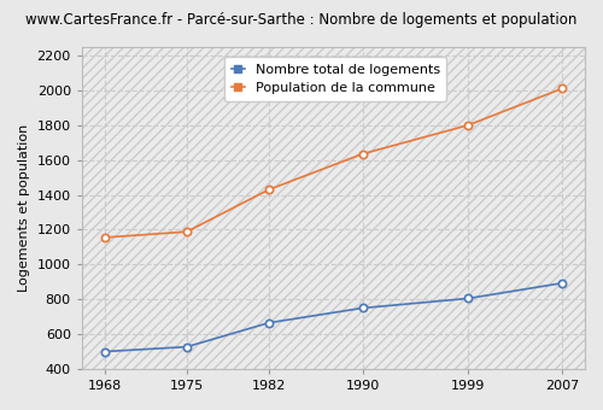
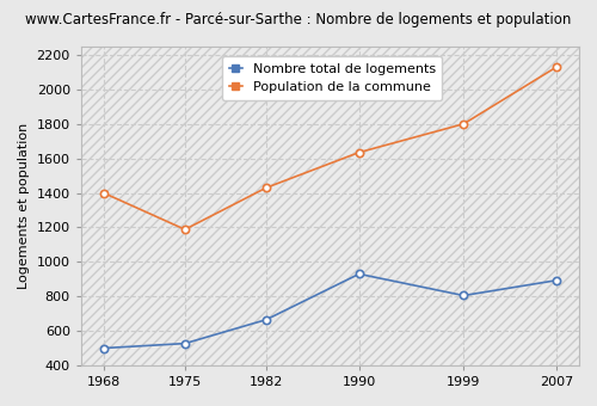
Population de la commune/1968: 1160 -> 1400
Nombre total de logements/1990: 750 -> 930
Population de la commune/2007: 2010 -> 2130
